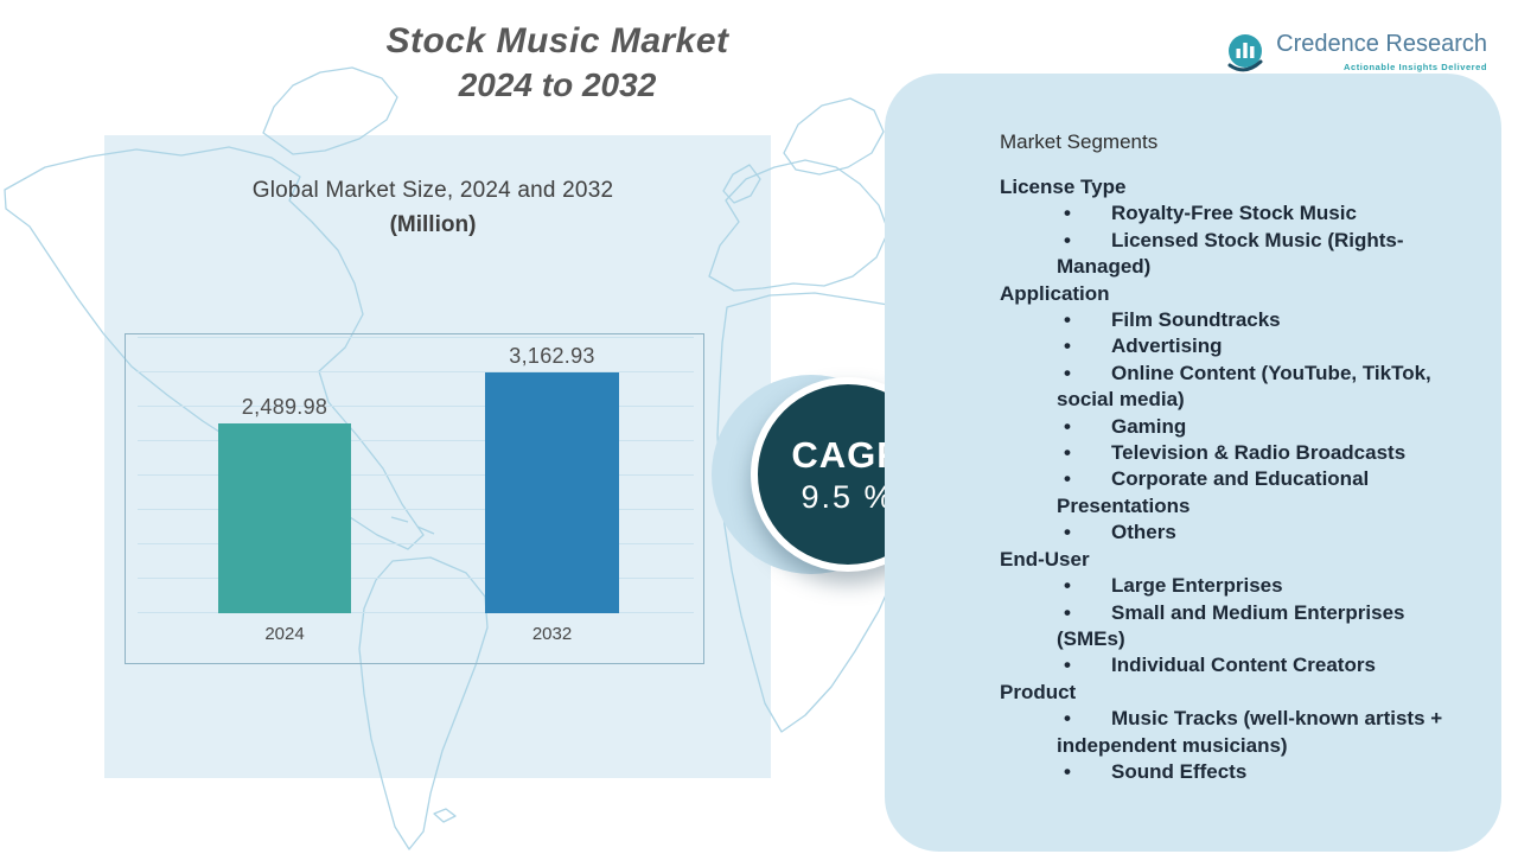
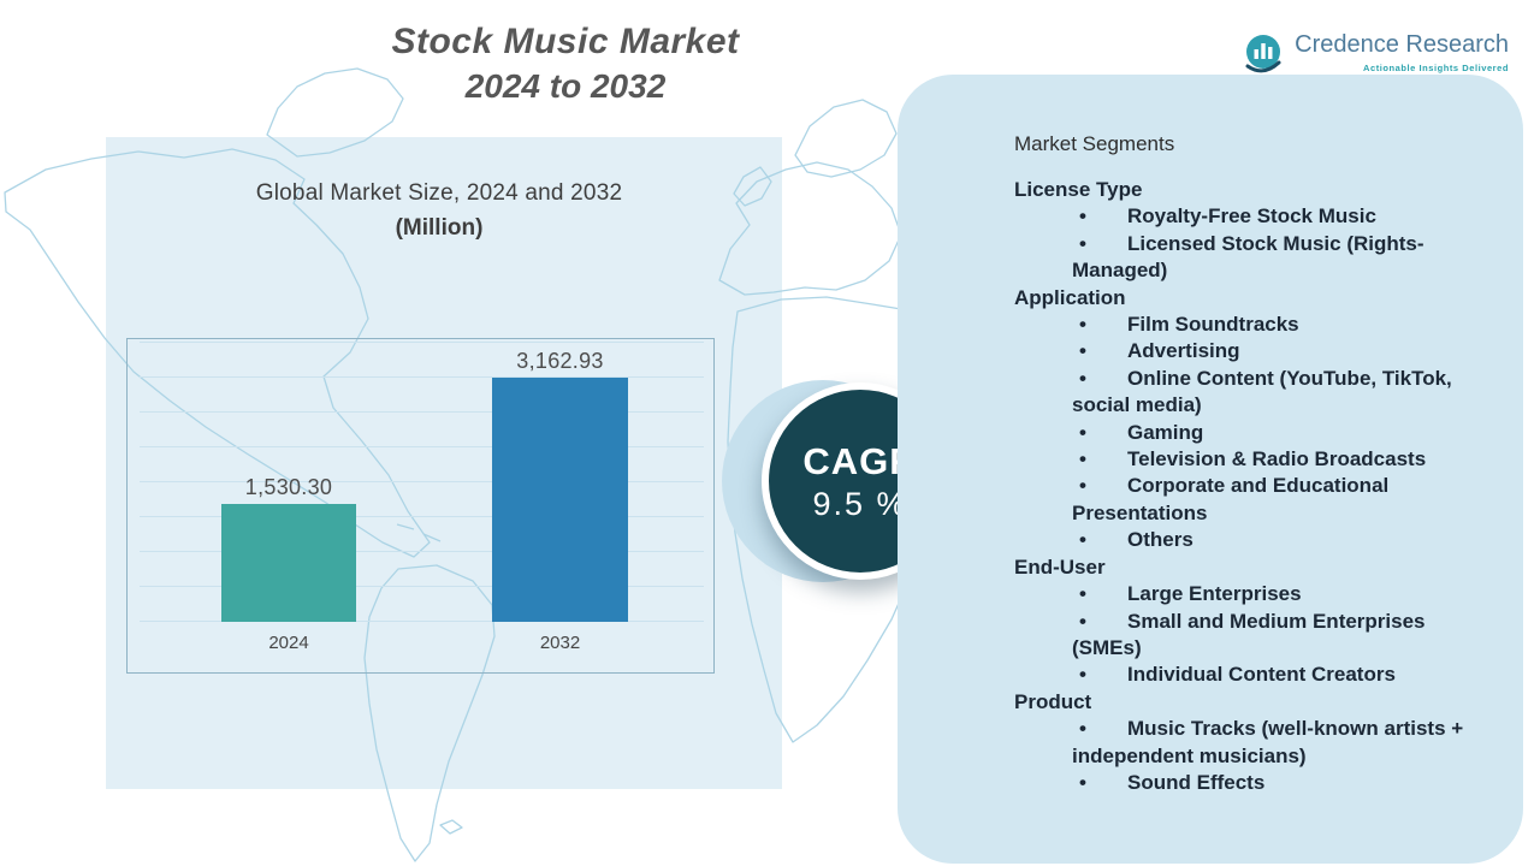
2024: 2,489.98 -> 1,530.30
